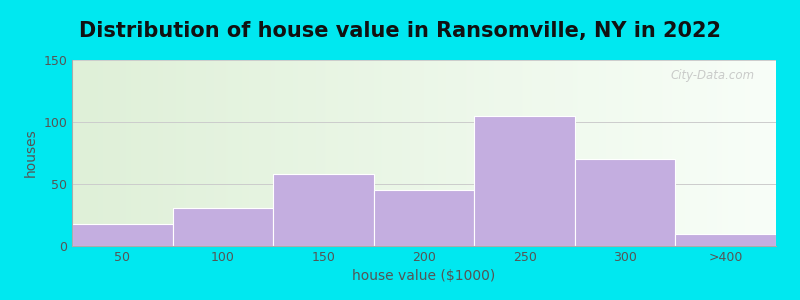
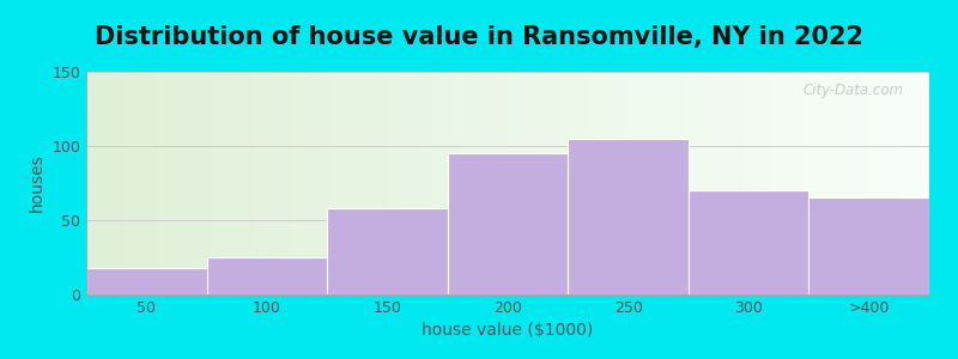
100: 31 -> 25
200: 45 -> 95
>400: 10 -> 65
